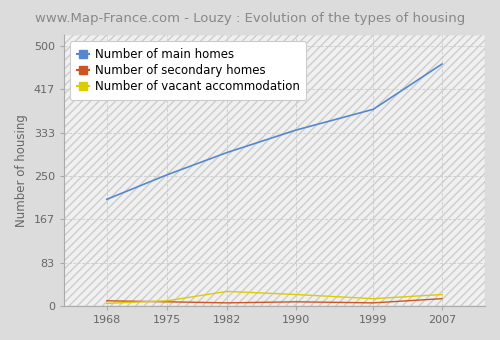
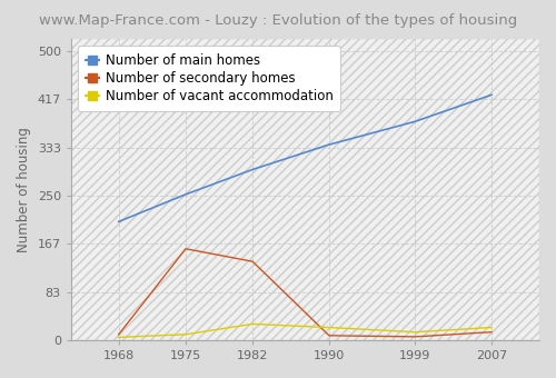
Number of secondary homes/1975: 8 -> 158
Number of secondary homes/1982: 6 -> 136
Number of main homes/2007: 465 -> 424
